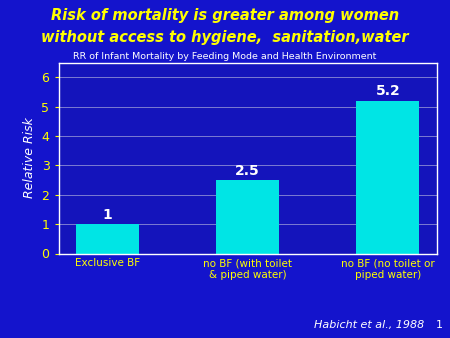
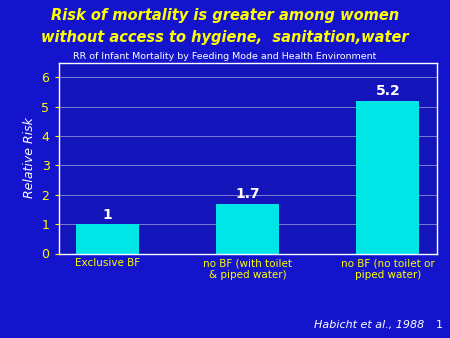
no BF (with toilet & piped water): 2.5 -> 1.7
